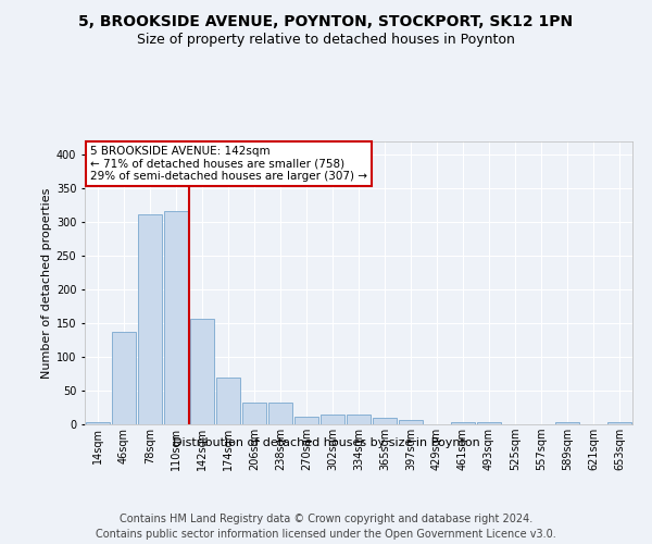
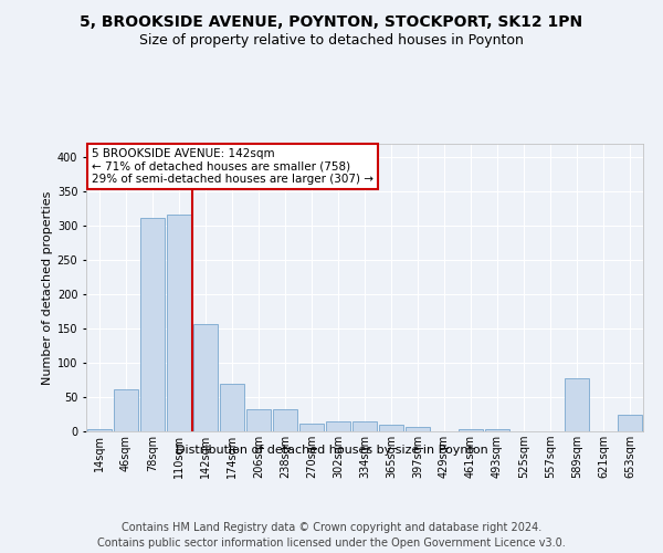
46sqm: 137 -> 62
589sqm: 4 -> 78
653sqm: 4 -> 24
